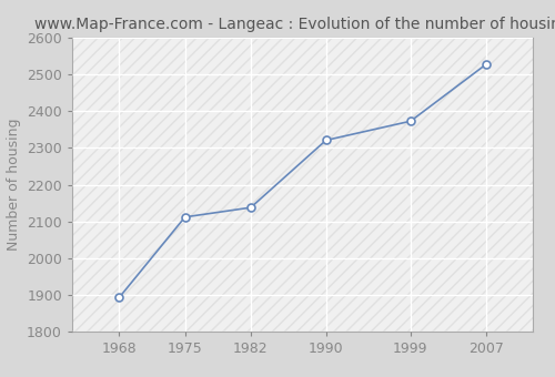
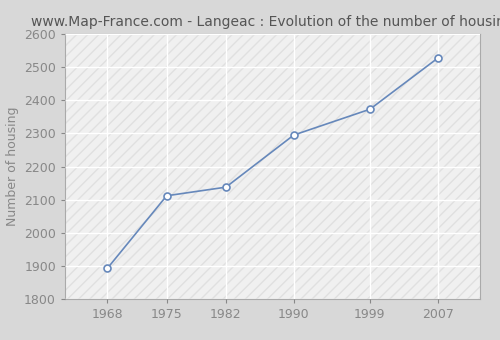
1990: 2321 -> 2295
